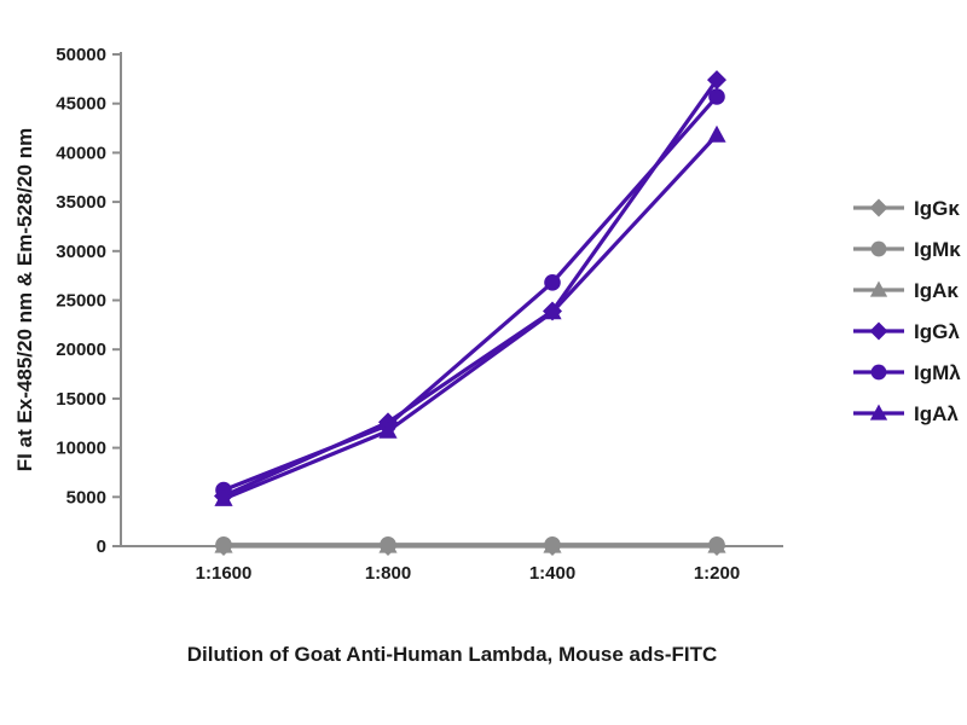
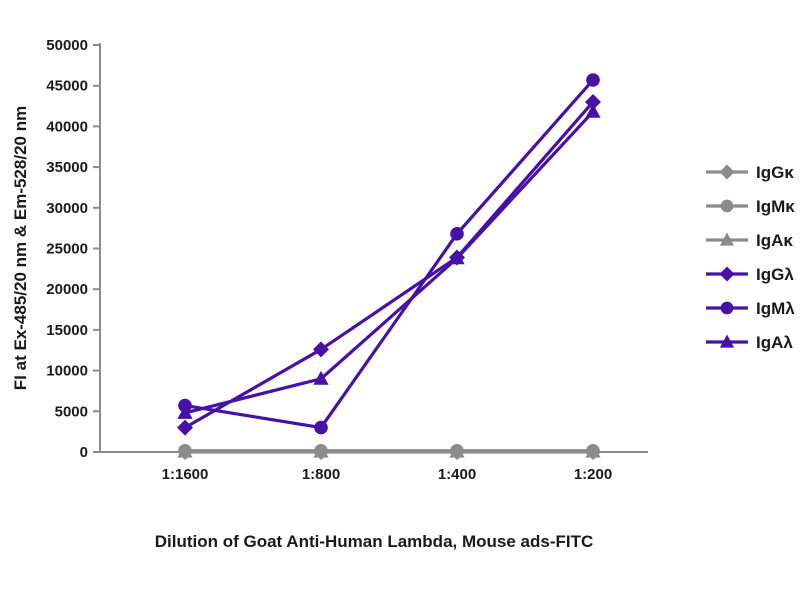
IgGλ/1:1600: 5000 -> 3000
IgMλ/1:800: 12000 -> 3000
IgAλ/1:800: 12000 -> 9000
IgGλ/1:200: 47000 -> 43000
